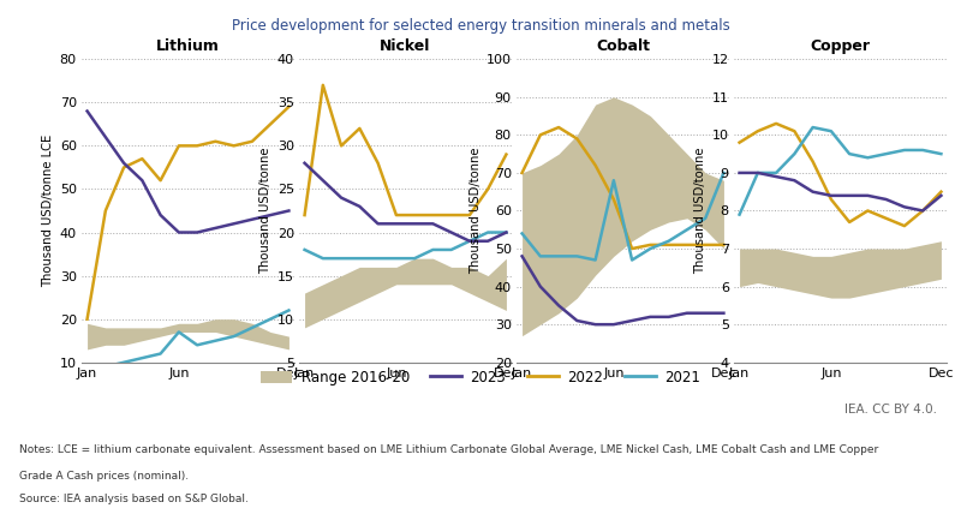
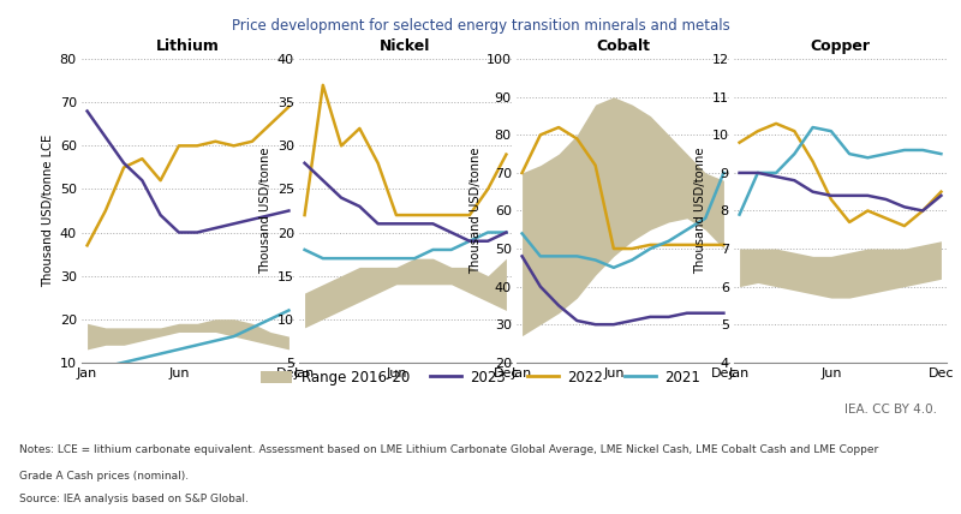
Lithium/2022/Jan: 20 -> 37
Lithium/2021/Jun: 17 -> 13
Cobalt/2022/Jun: 63 -> 50
Cobalt/2021/Jun: 68 -> 45
